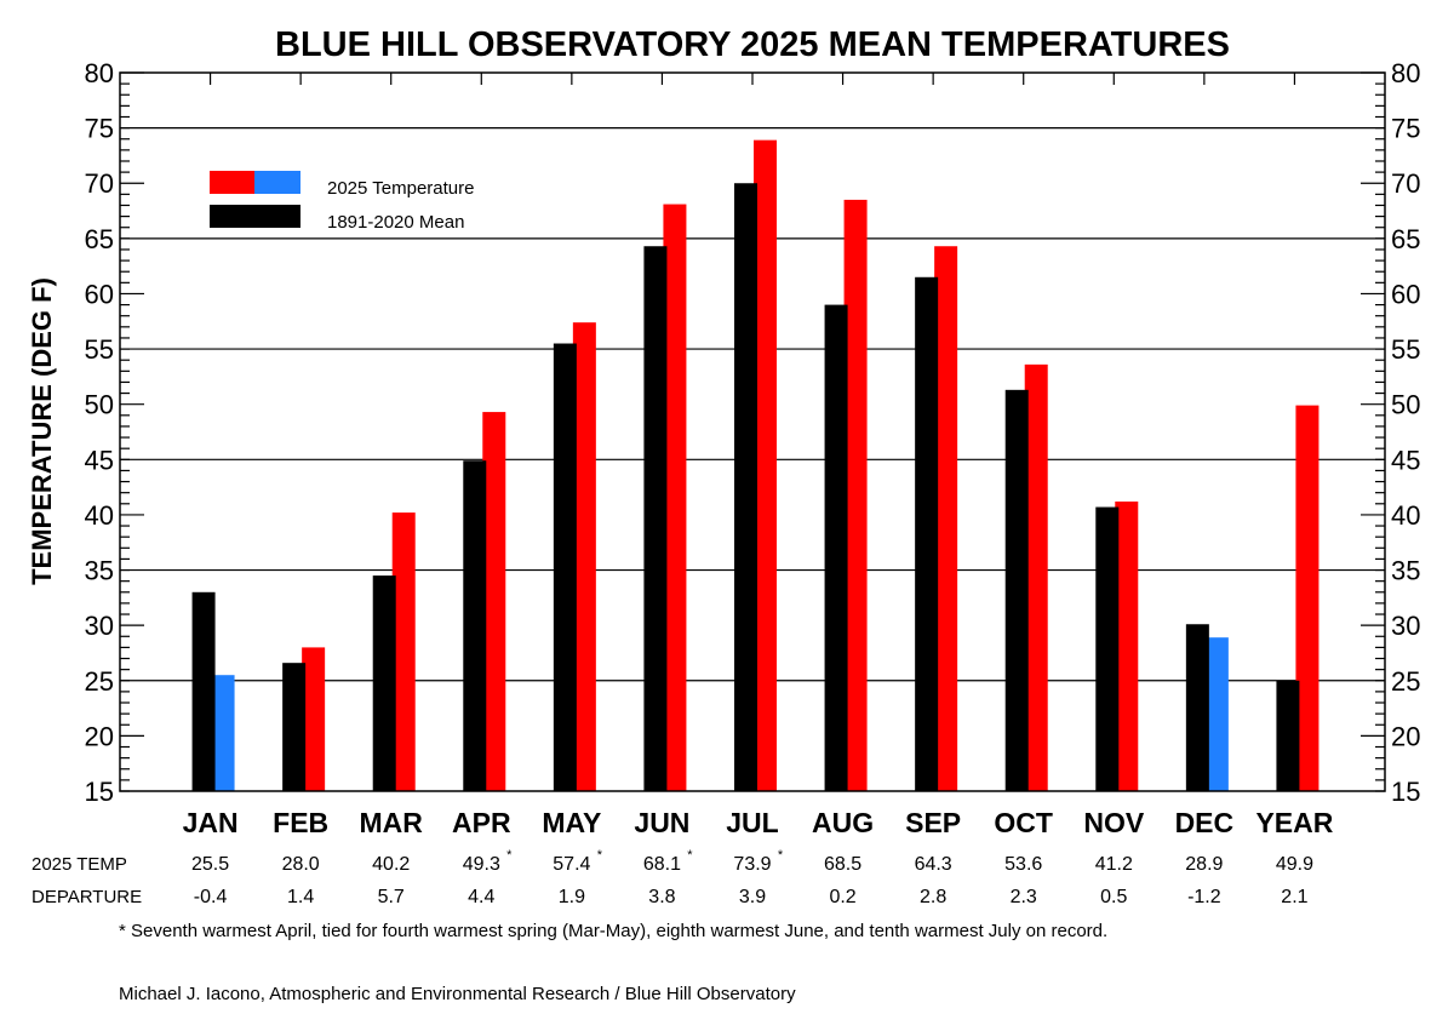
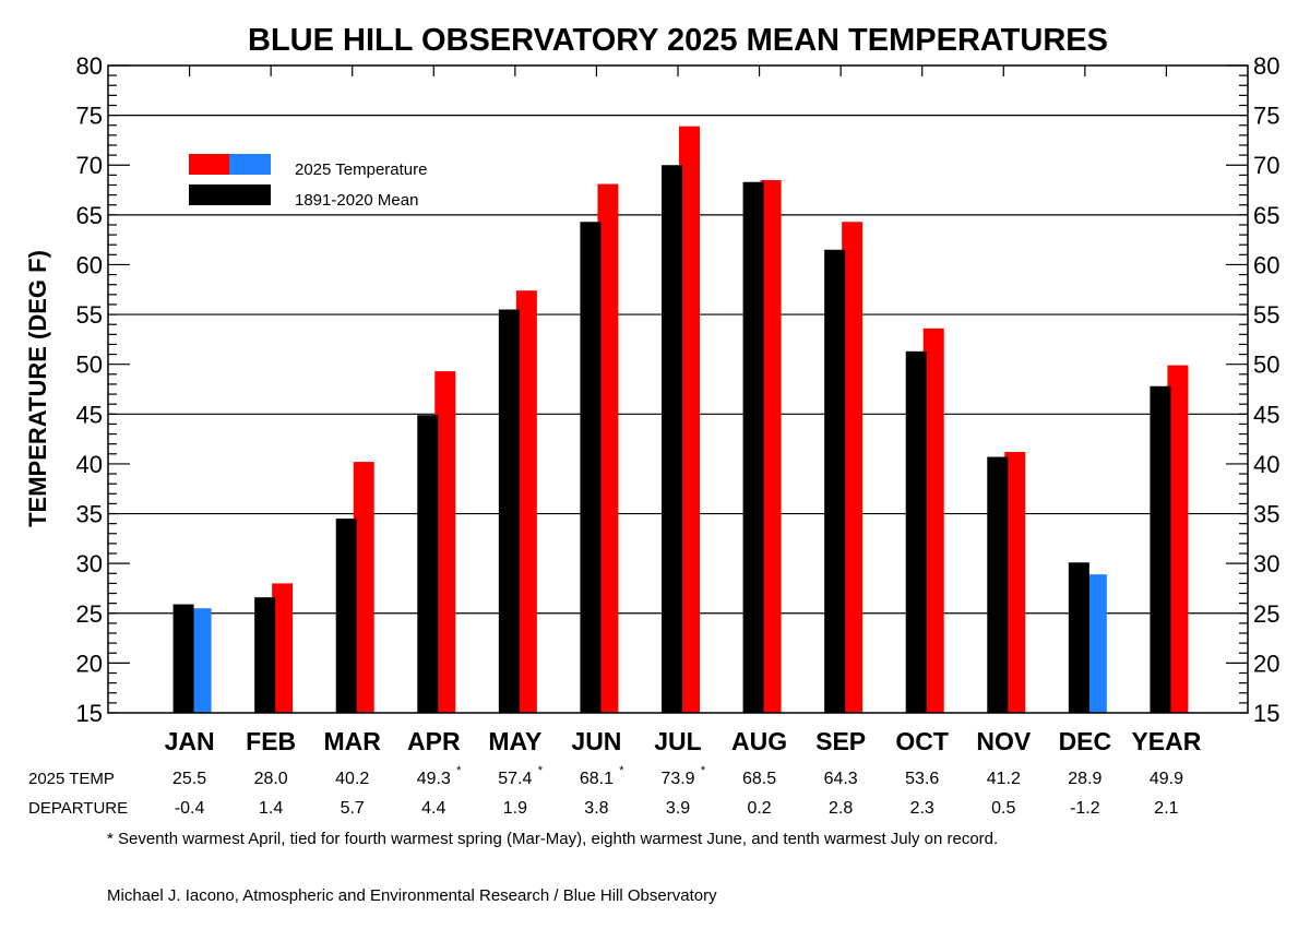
1891-2020 Mean/JAN: 33 -> 26
1891-2020 Mean/AUG: 59 -> 68
1891-2020 Mean/YEAR: 25 -> 48
